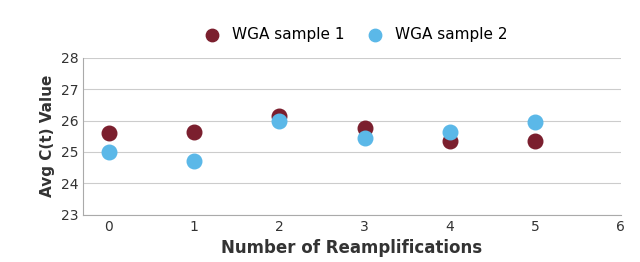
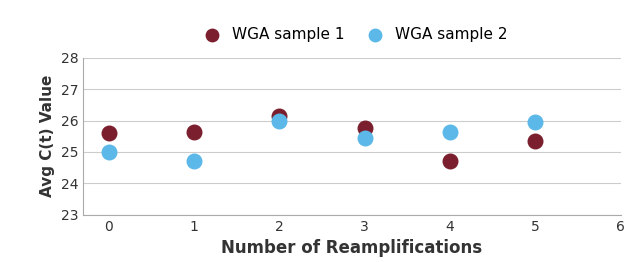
WGA sample 1/4: 25.35 -> 24.70
